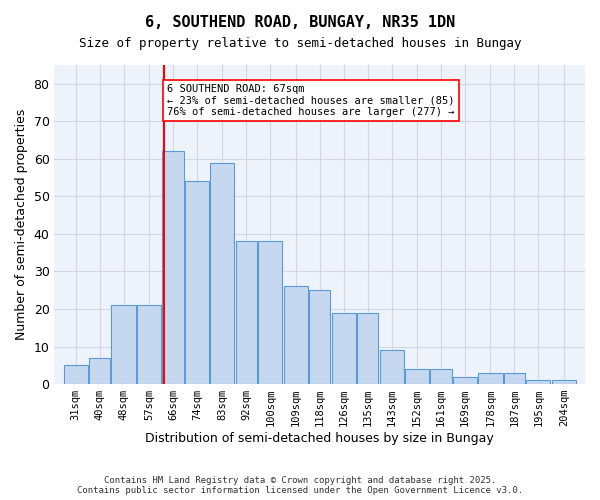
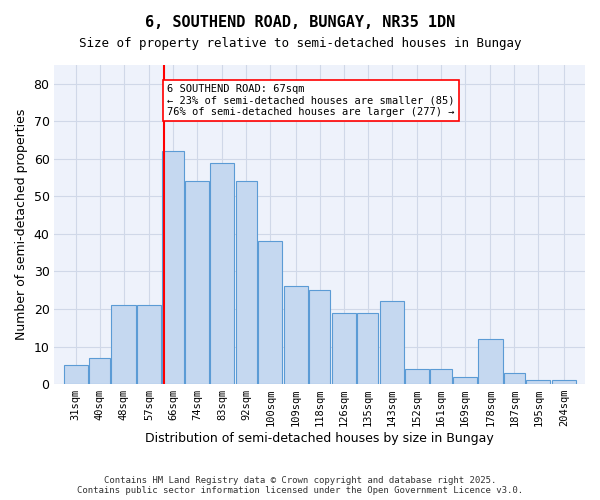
92sqm: 38 -> 54
143sqm: 9 -> 22
178sqm: 3 -> 12
